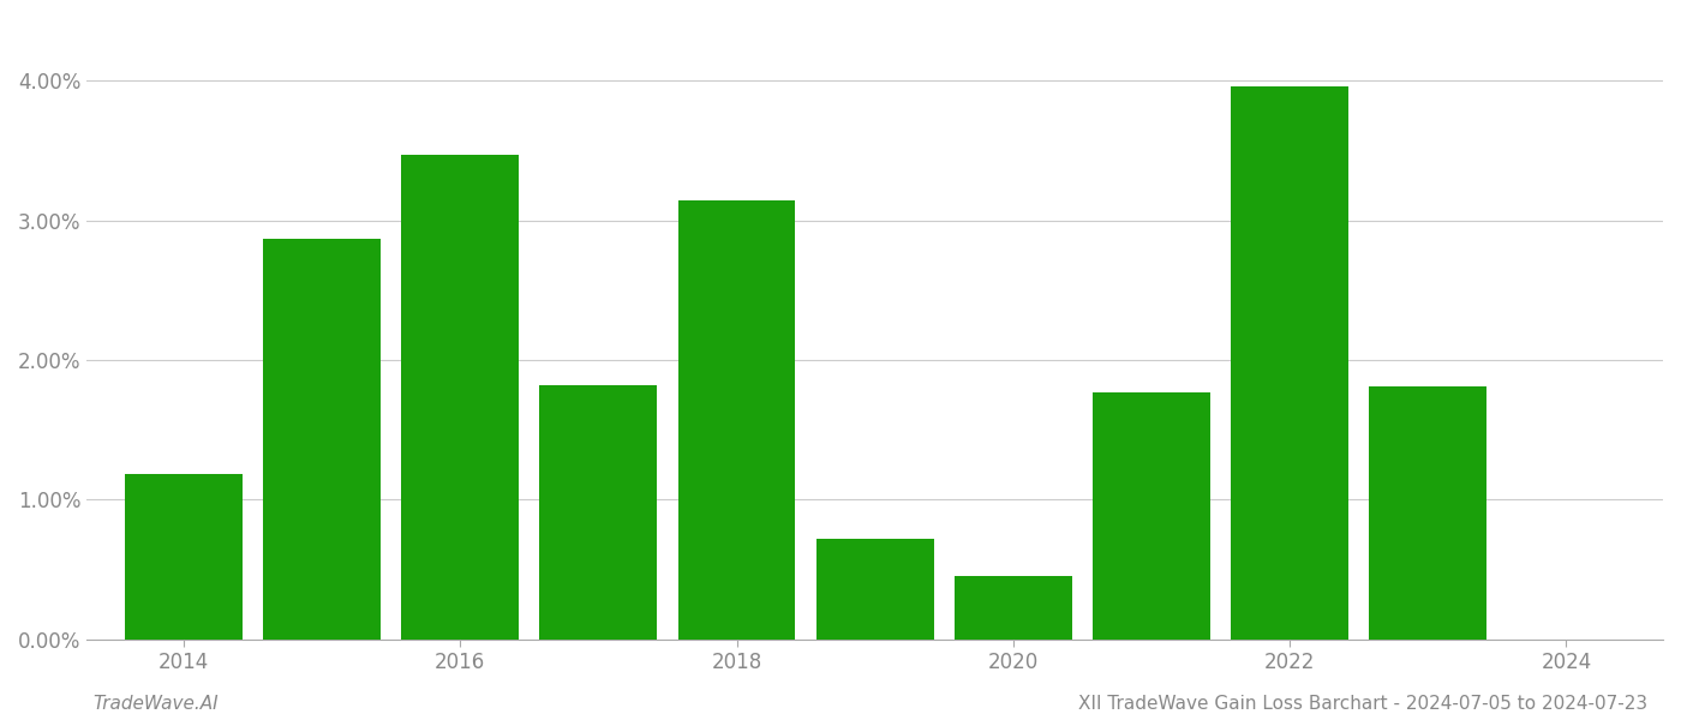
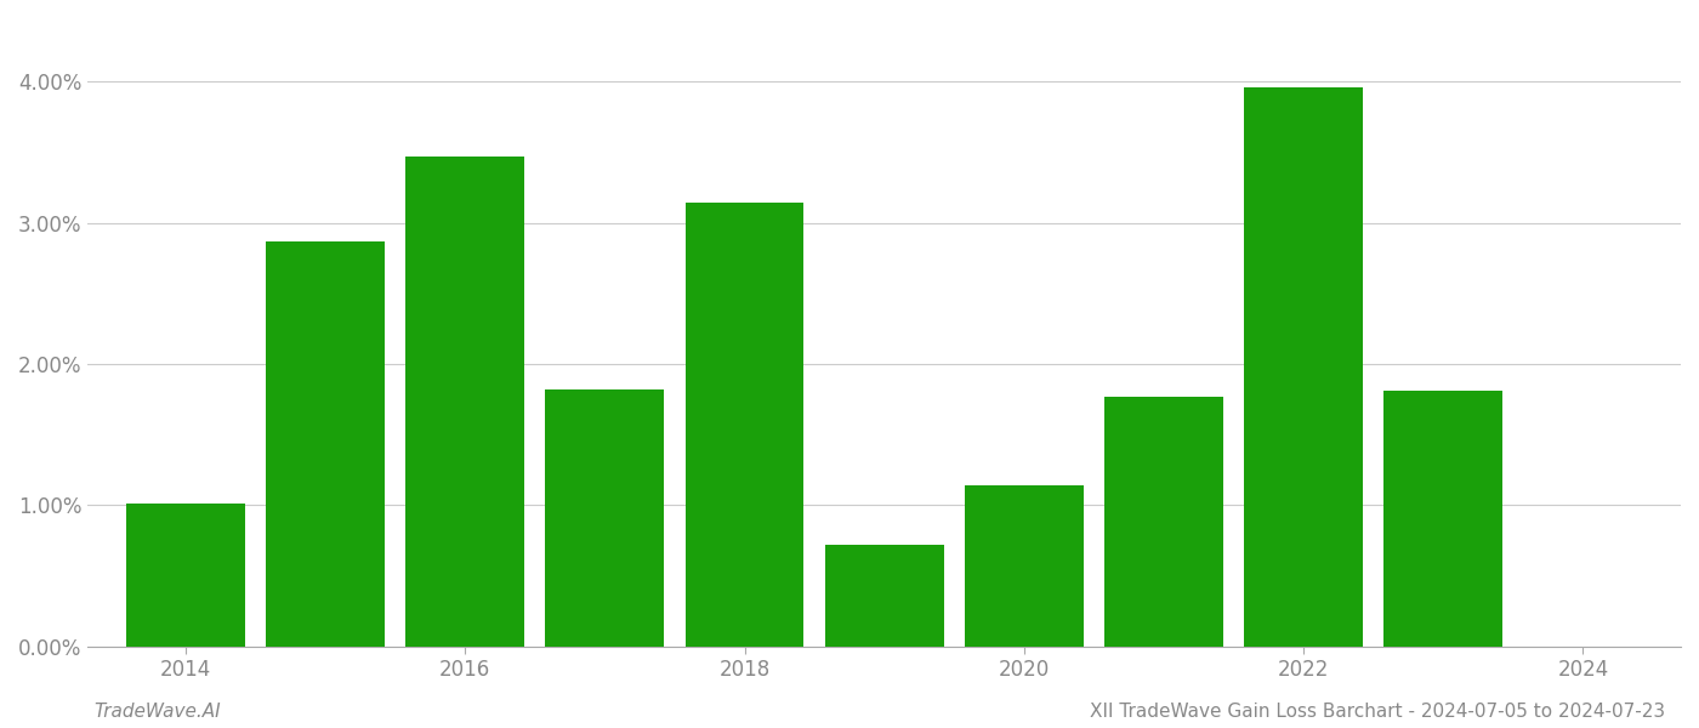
2014: 1.18% -> 1.01%
2020: 0.45% -> 1.14%
